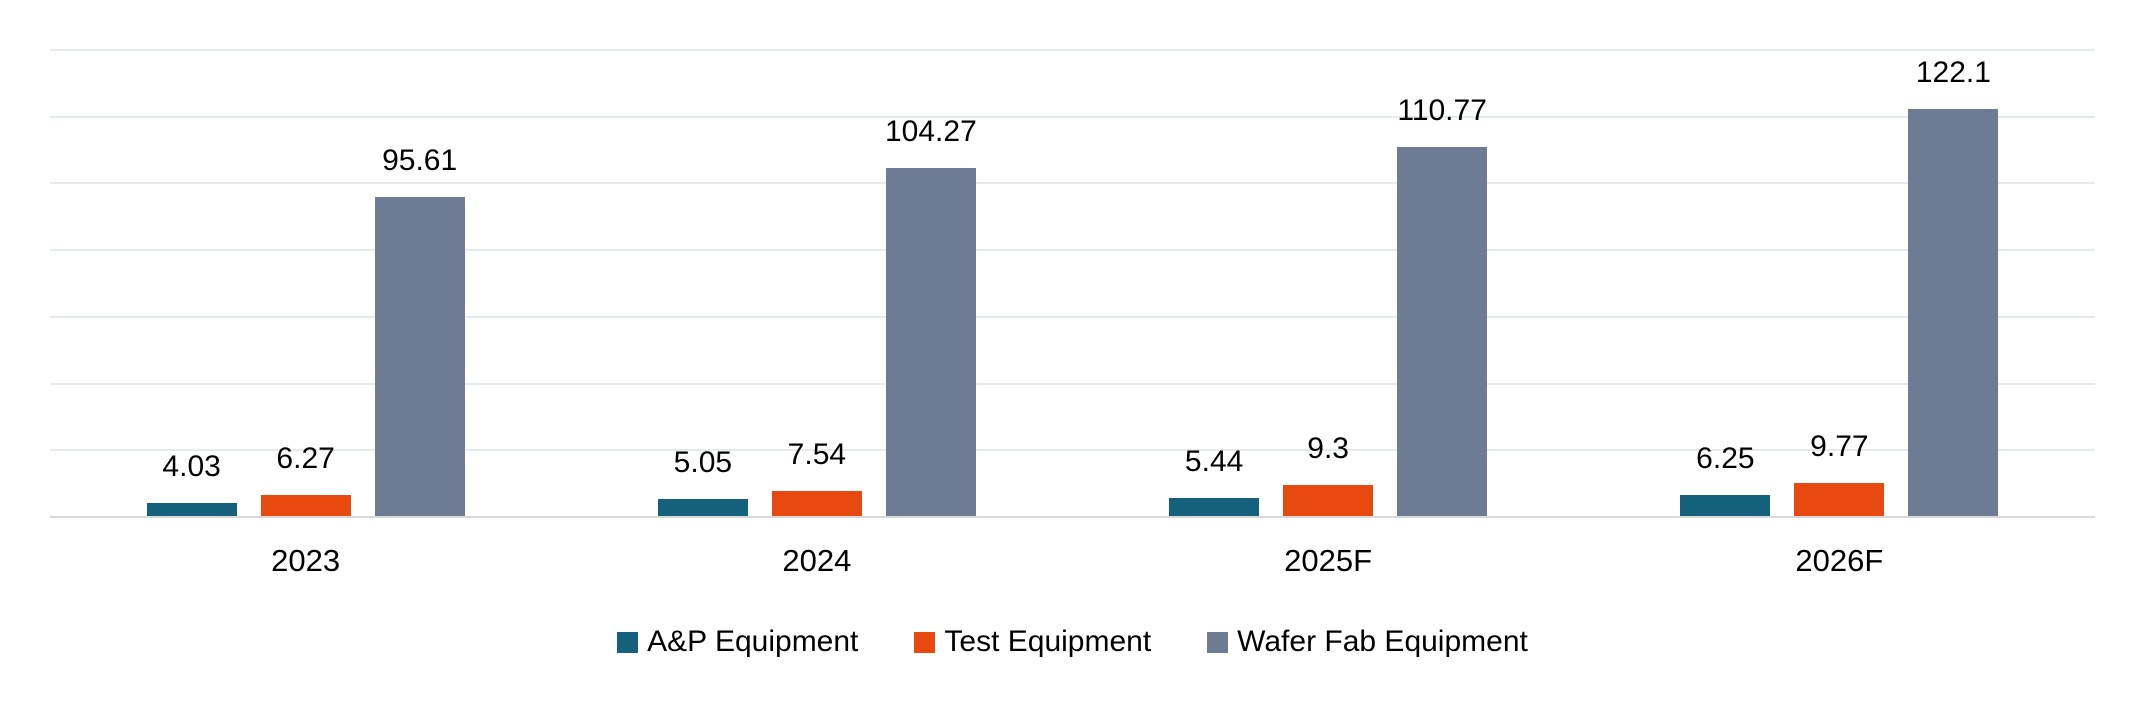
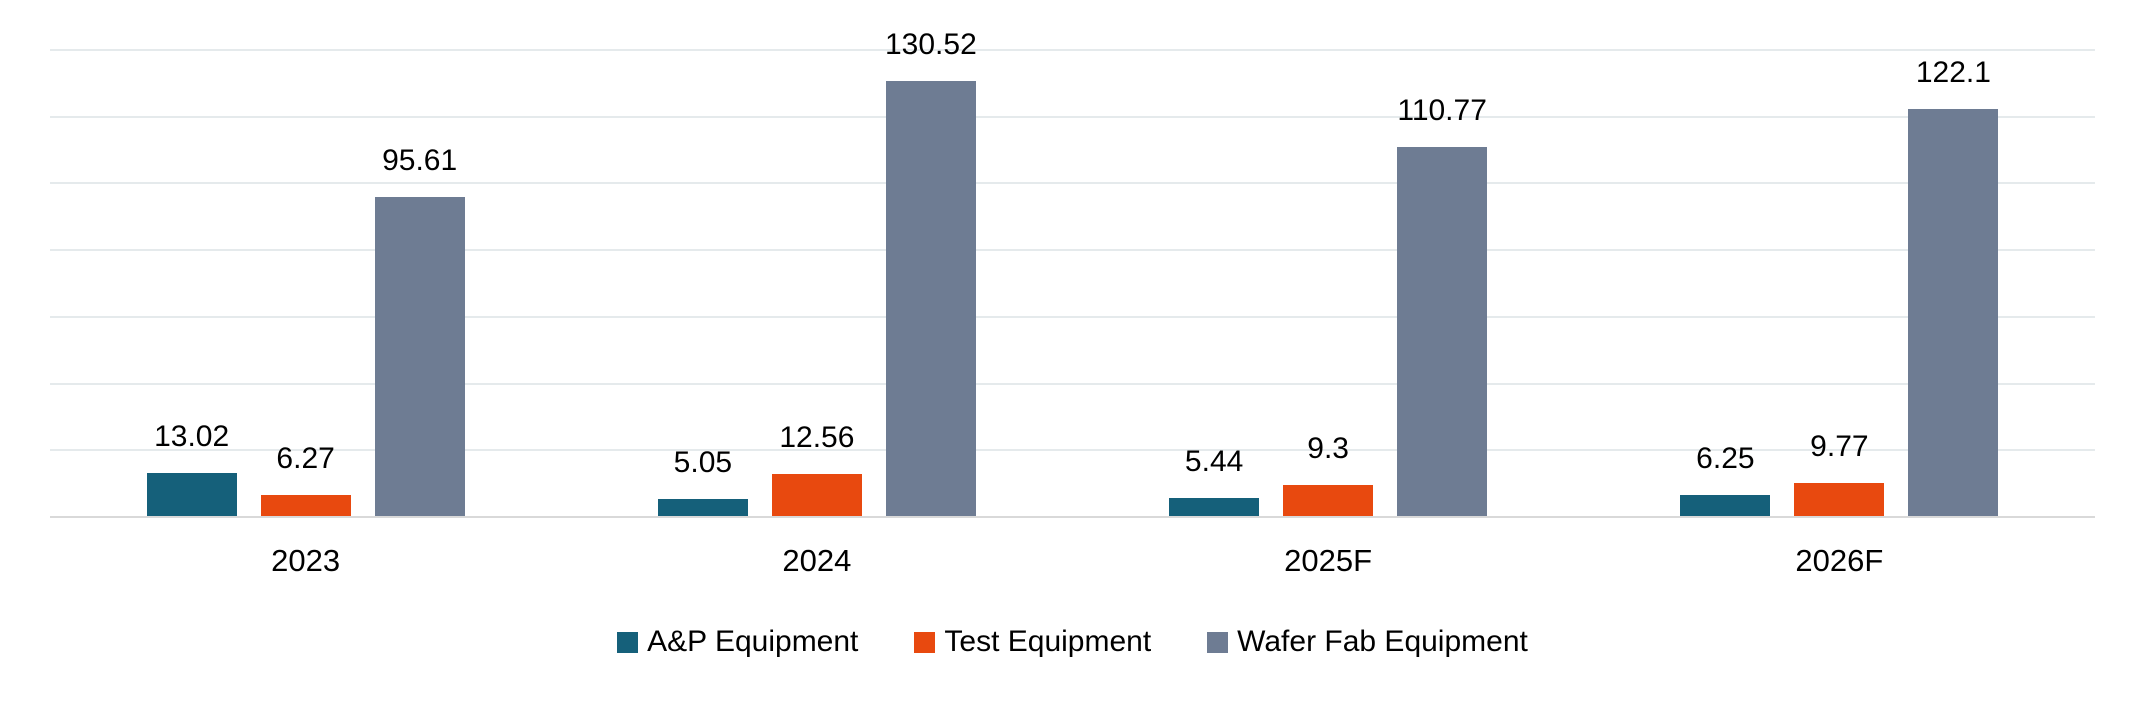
A&P Equipment/2023: 4.03 -> 13.02
Test Equipment/2024: 7.54 -> 12.56
Wafer Fab Equipment/2024: 104.27 -> 130.52
